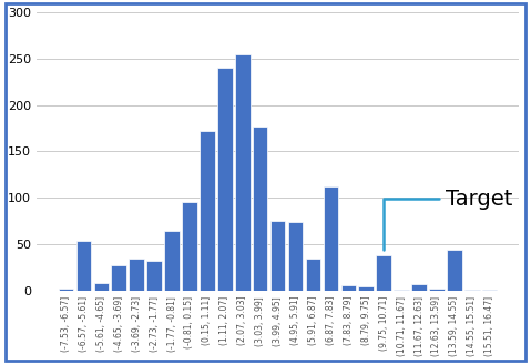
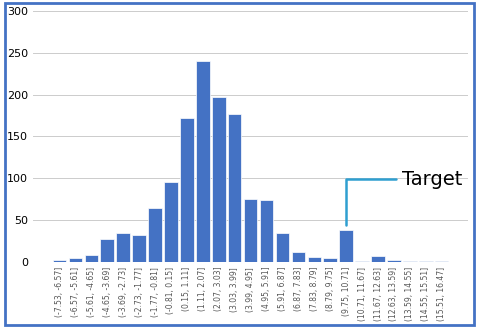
(-6.57, -5.61]: 54 -> 5
(2.07, 3.03]: 254 -> 197
(6.87, 7.83]: 112 -> 12
(13.59, 14.55]: 44 -> 1
